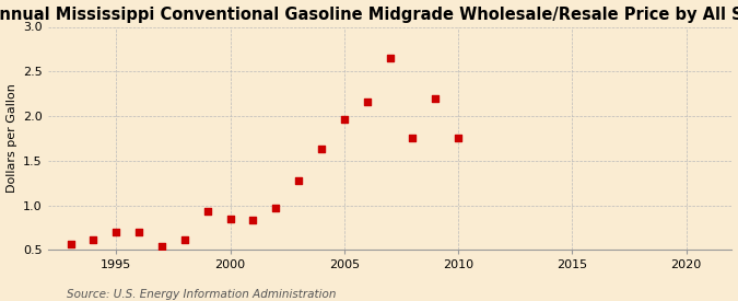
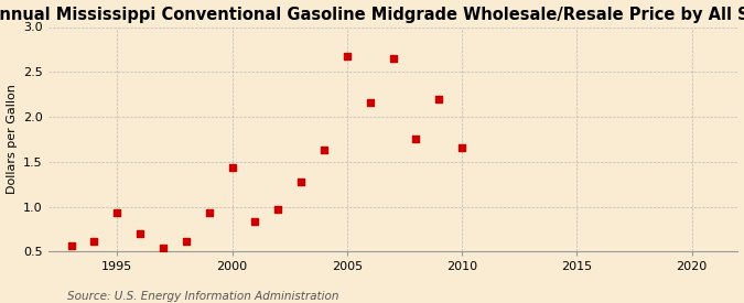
1995: 0.70 -> 0.94
2000: 0.85 -> 1.44
2005: 1.97 -> 2.68
2010: 1.75 -> 1.66
